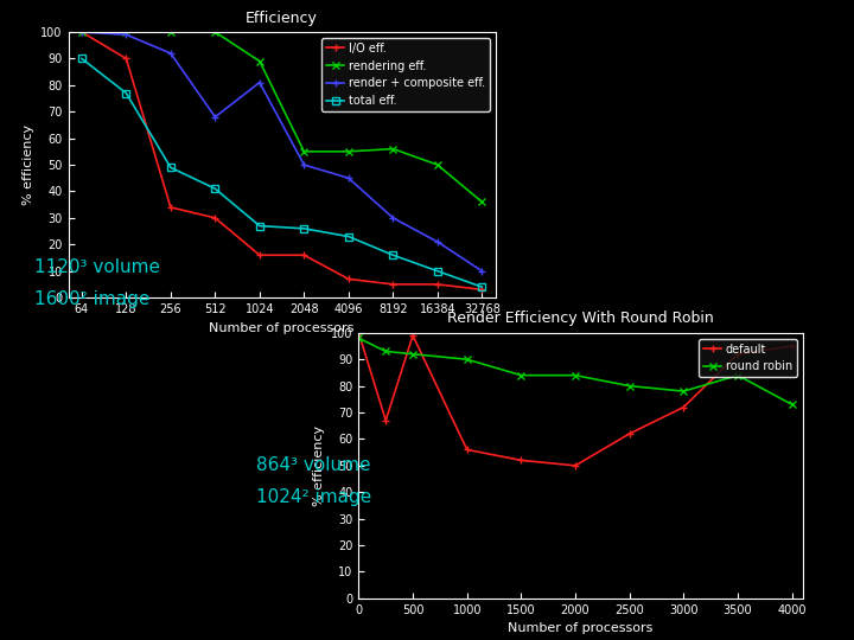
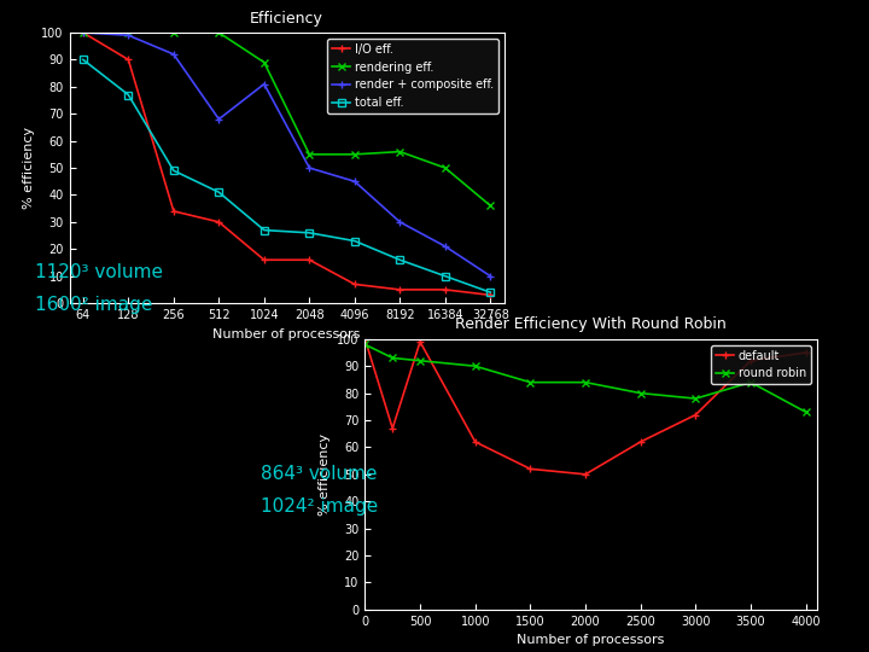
Render Efficiency With Round Robin/default/1000: 56 -> 62
